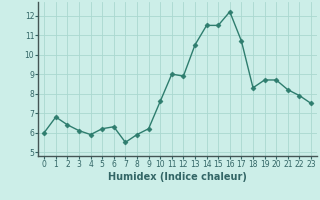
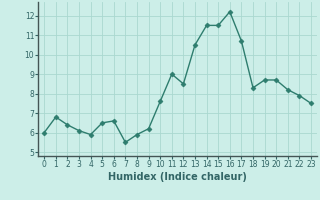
5: 6.2 -> 6.5
6: 6.3 -> 6.6
12: 8.9 -> 8.5
